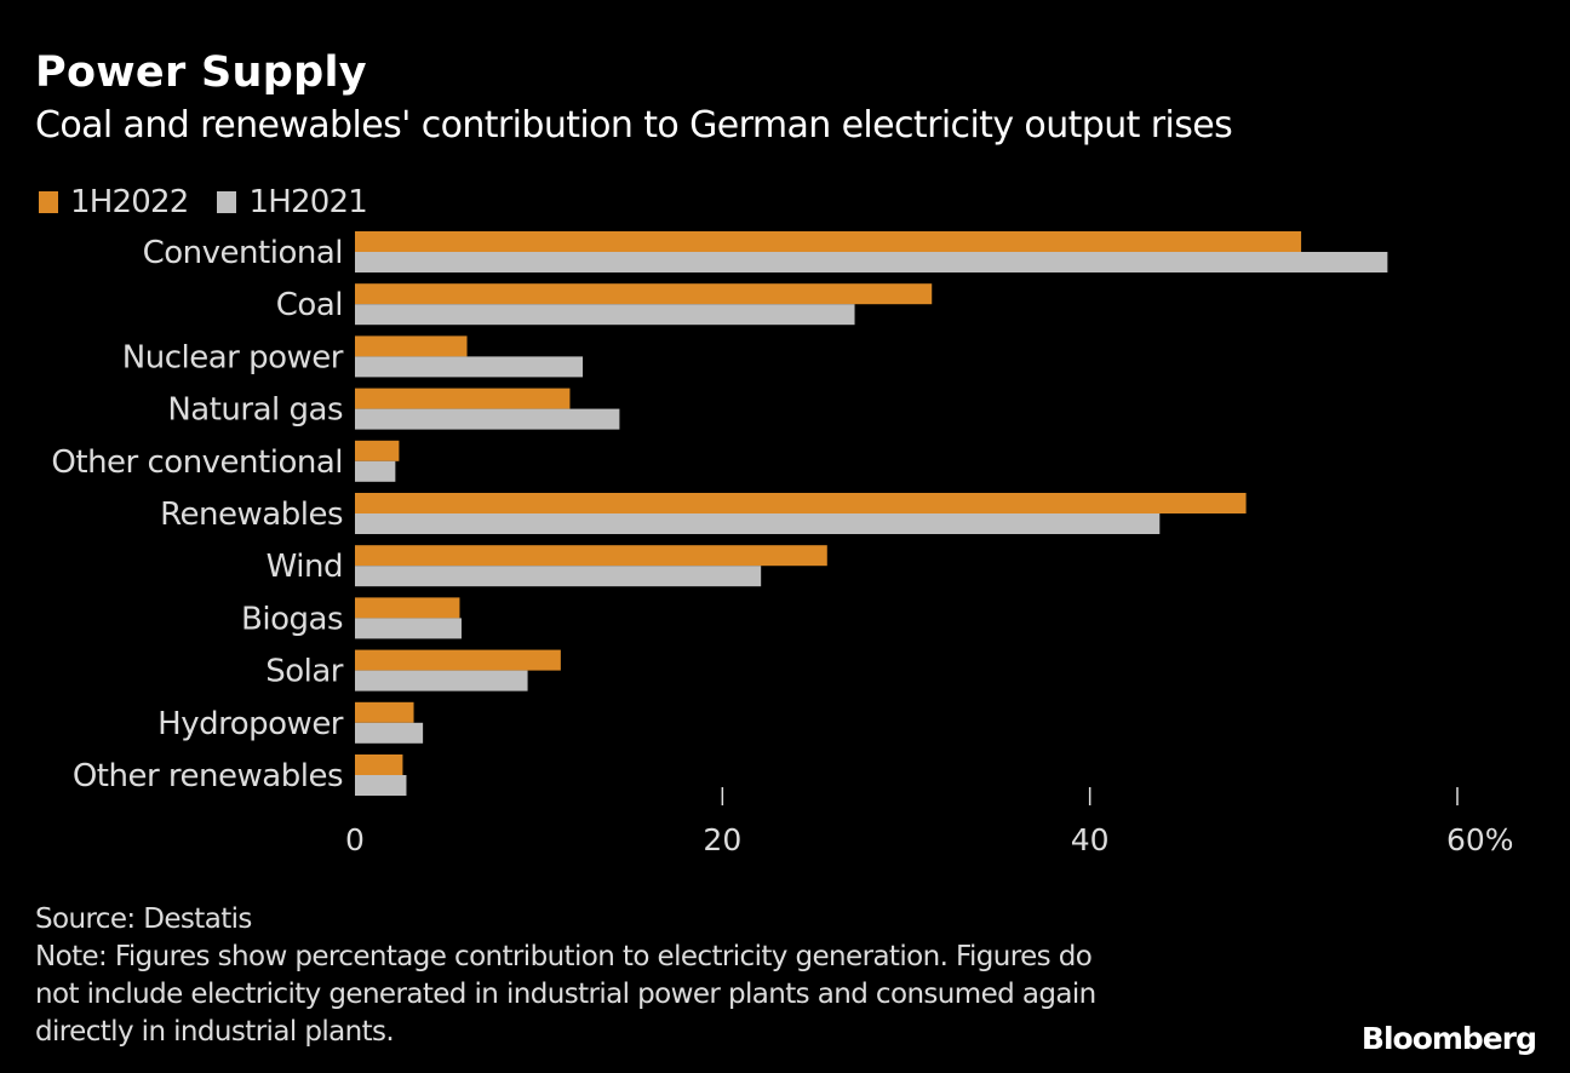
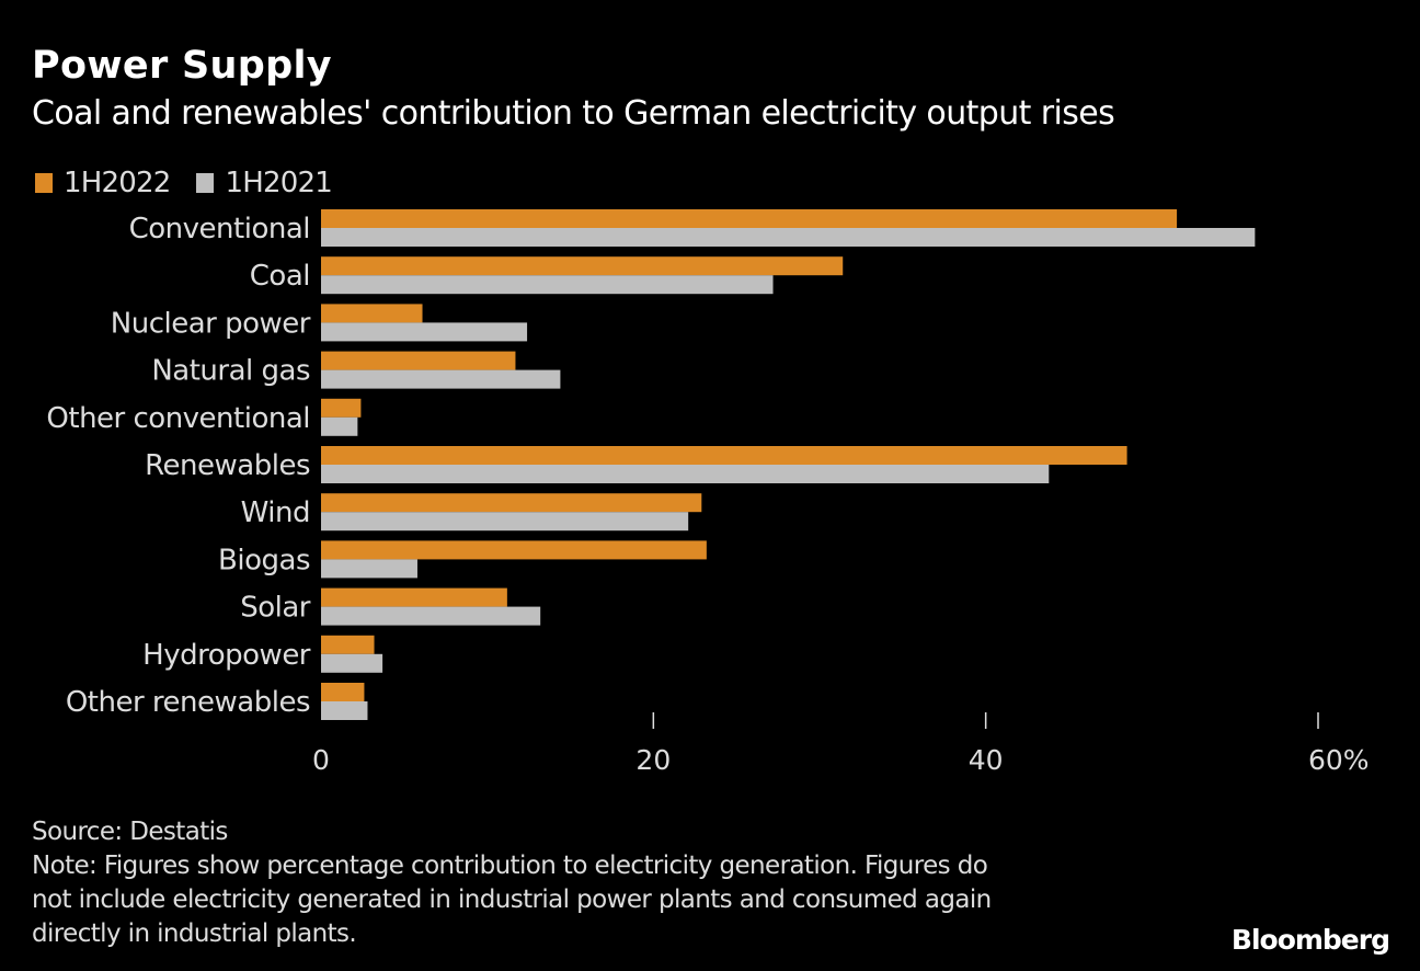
1H2022/Wind: 25.7% -> 22.9%
1H2022/Biogas: 5.7% -> 23.2%
1H2021/Solar: 9.4% -> 13.2%
